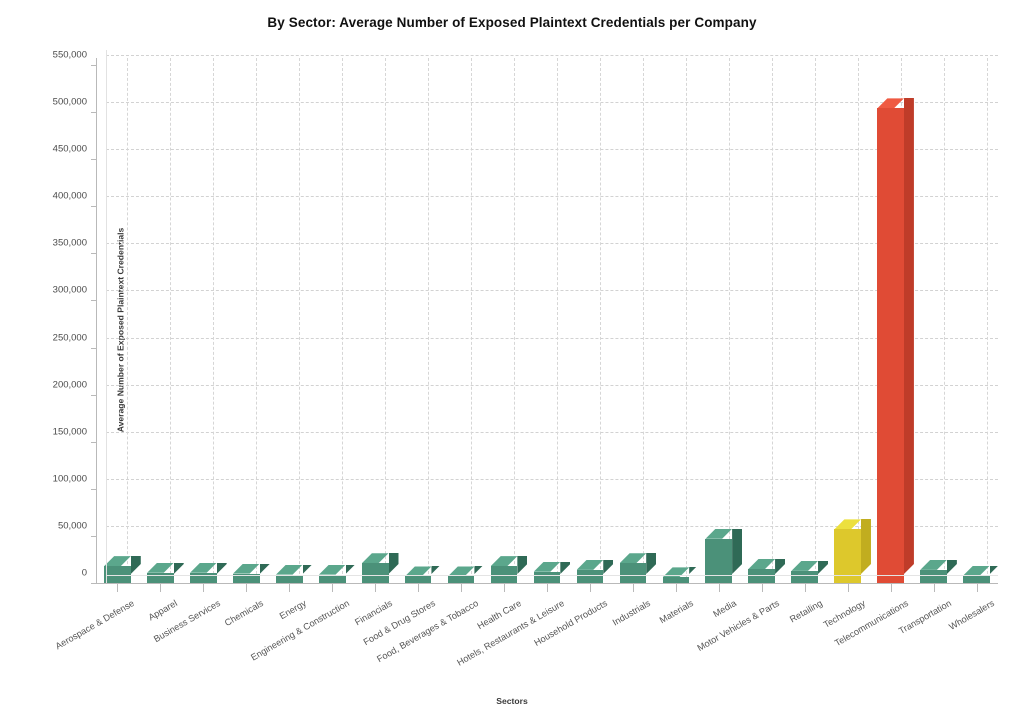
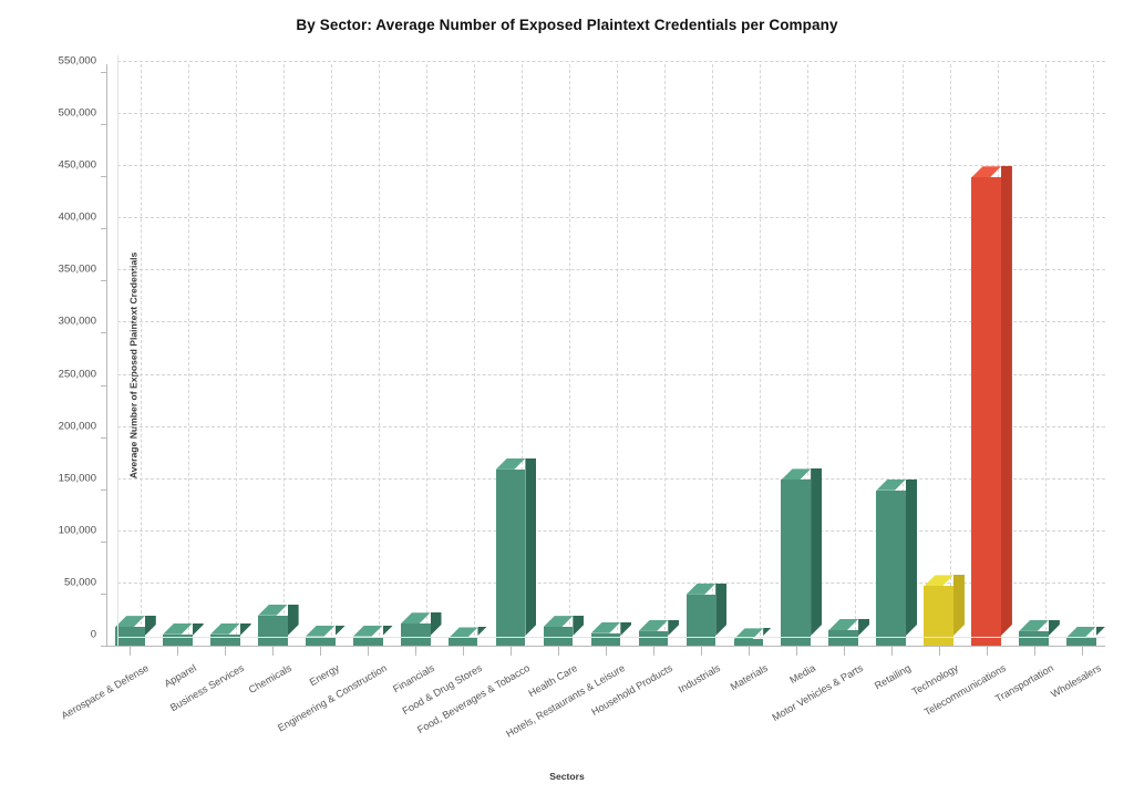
Chemicals: 10000 -> 30000
Food, Beverages & Tobacco: 10000 -> 170000
Industrials: 20000 -> 50000
Media: 50000 -> 160000
Retailing: 10000 -> 150000
Telecommunications: 500000 -> 450000
